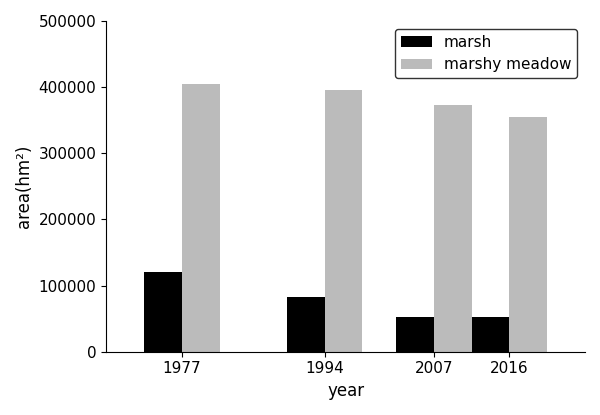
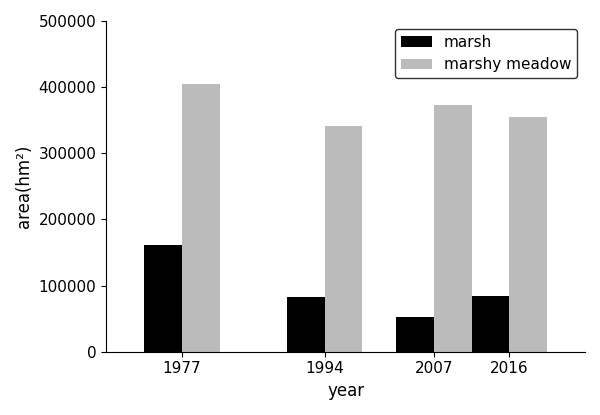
marsh/1977: 120000 -> 162000
marshy meadow/1994: 395000 -> 342000
marsh/2016: 52000 -> 84000
